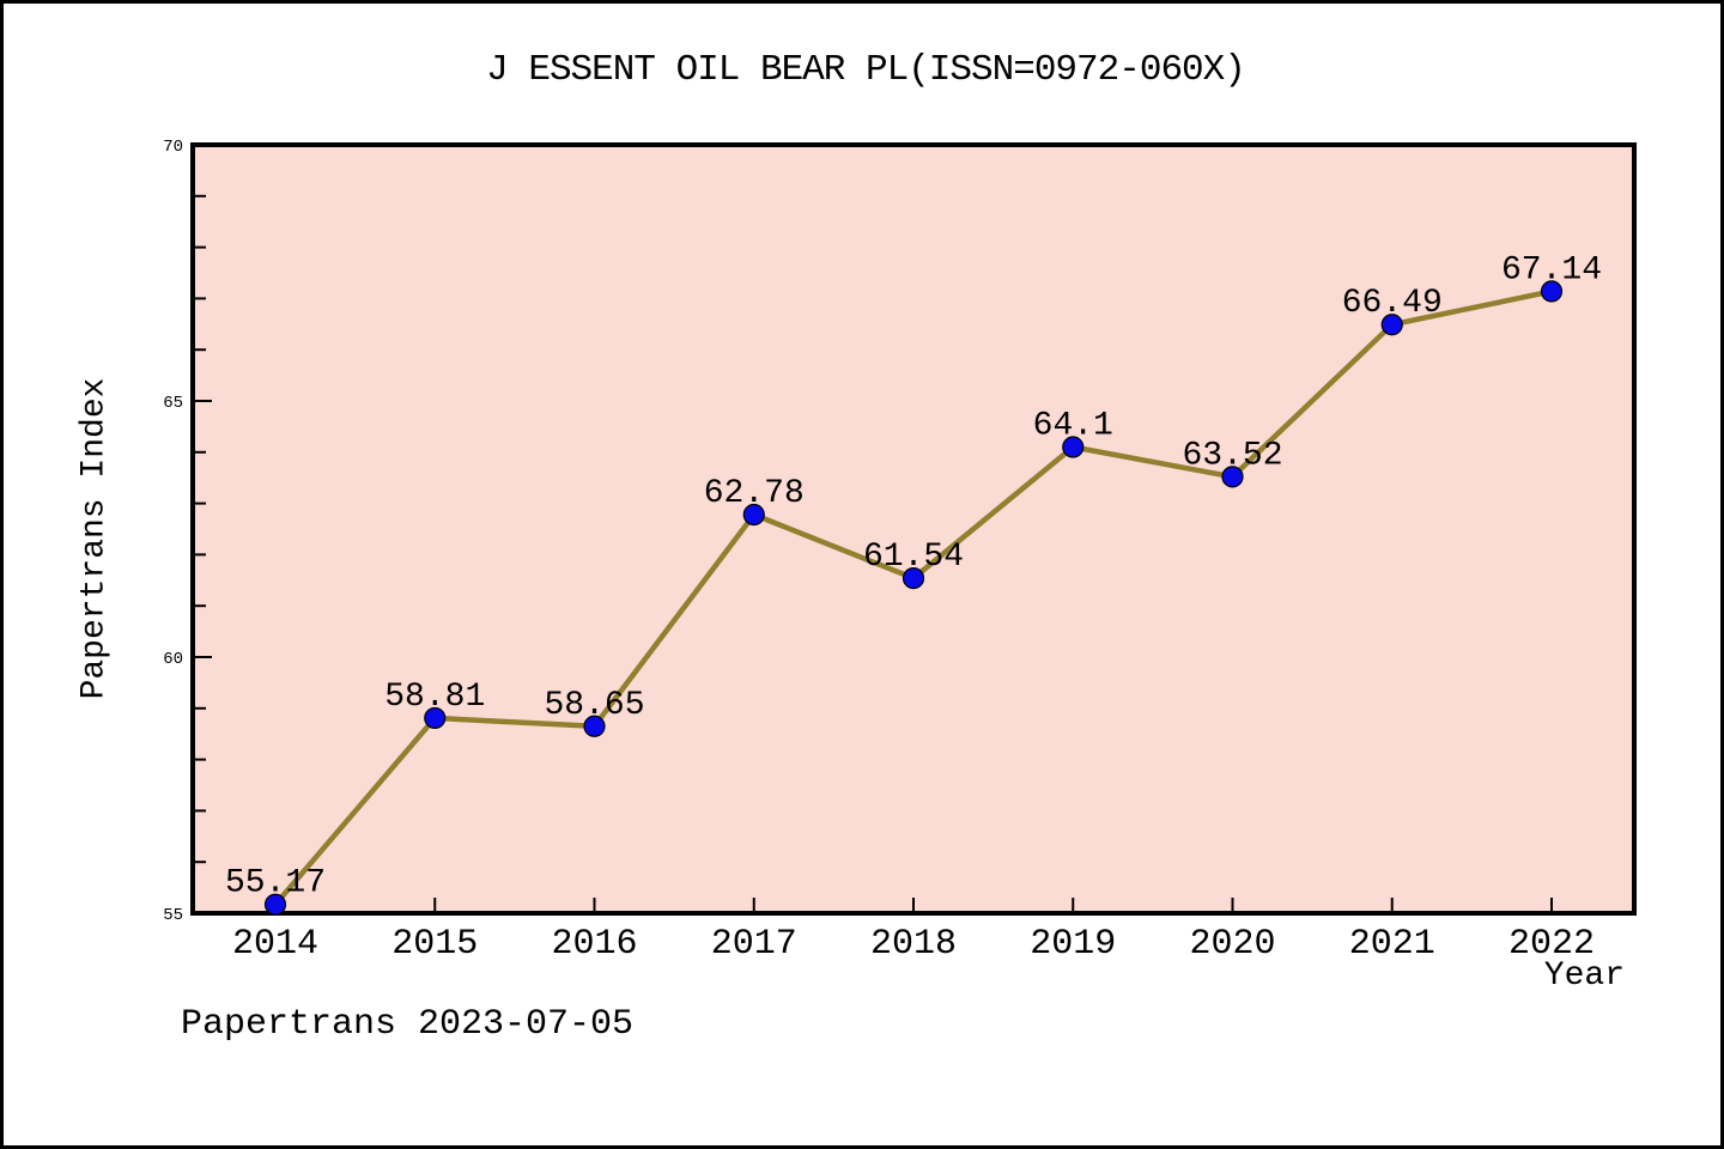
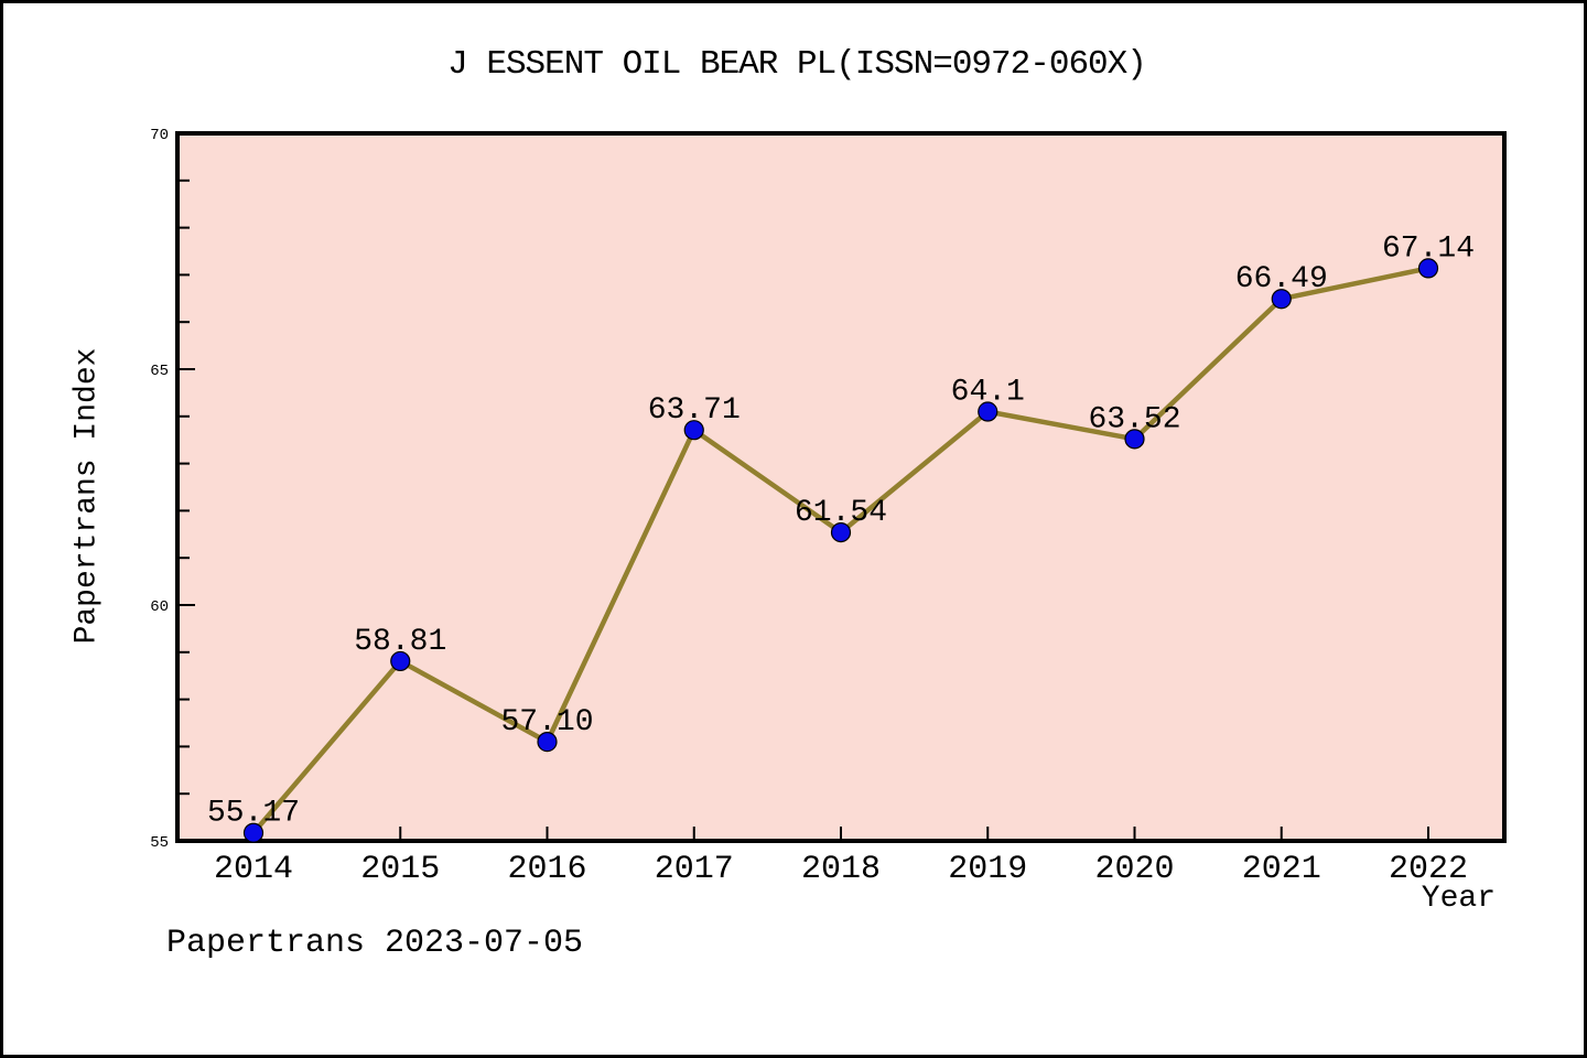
2016: 58.65 -> 57.10
2017: 62.78 -> 63.71
